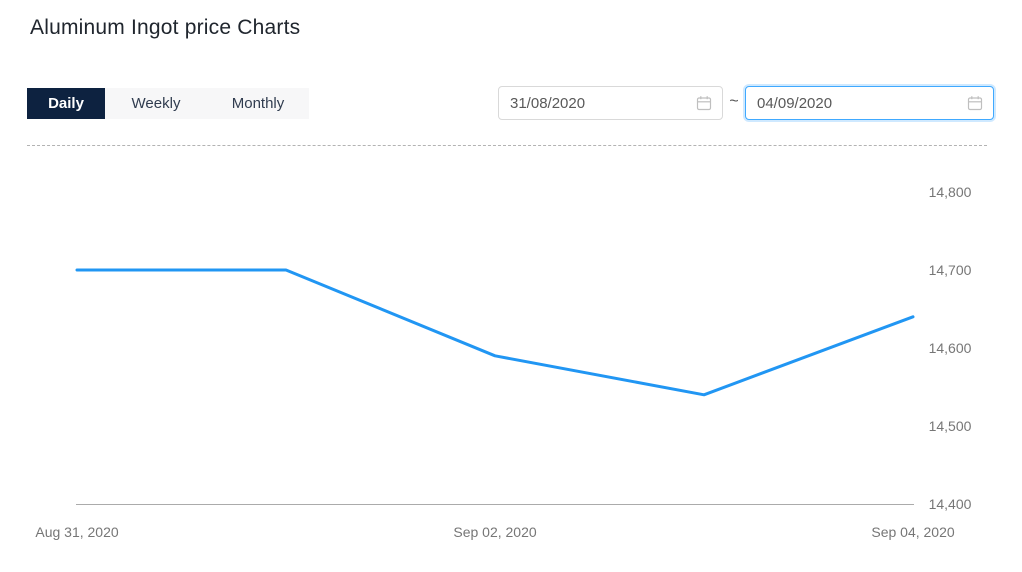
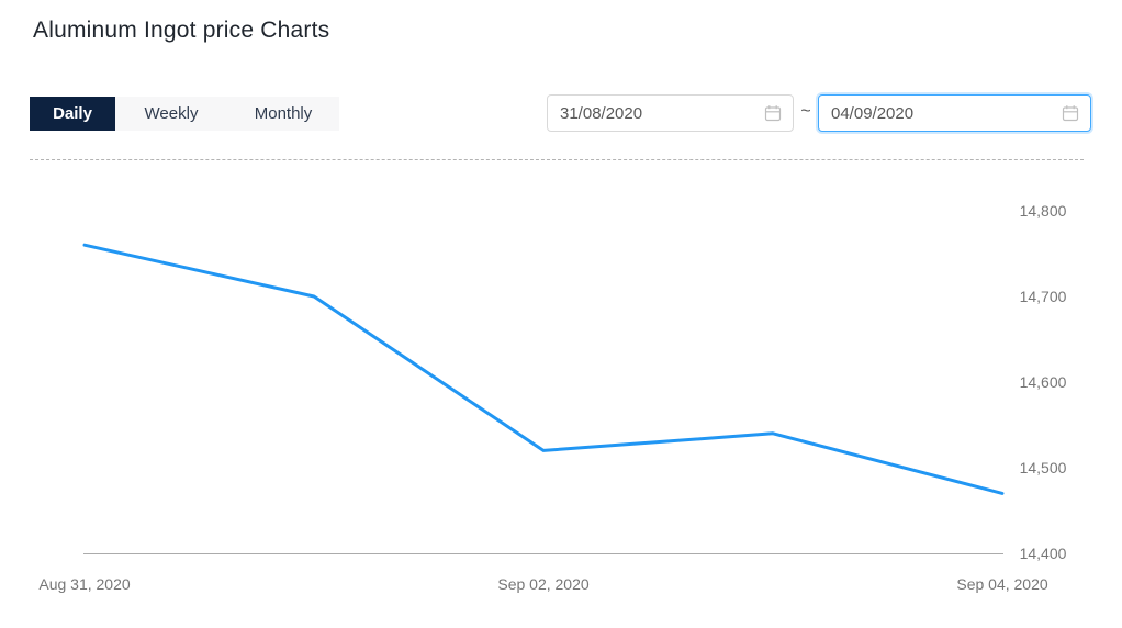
Aug 31, 2020: 14700 -> 14760
Sep 02, 2020: 14590 -> 14520
Sep 04, 2020: 14640 -> 14470
